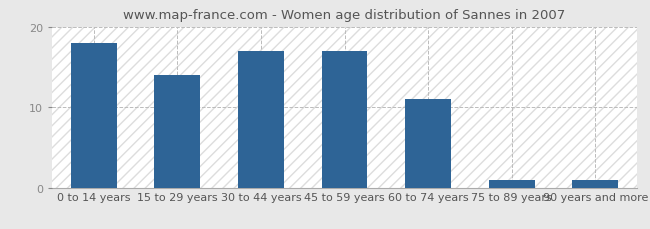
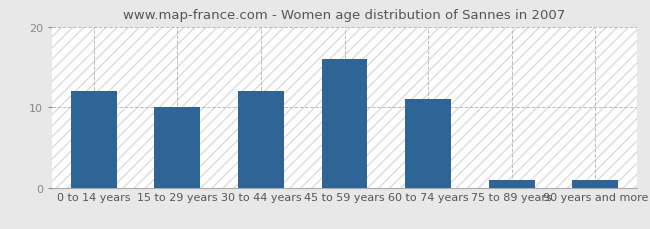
0 to 14 years: 18 -> 12
15 to 29 years: 14 -> 10
30 to 44 years: 17 -> 12
45 to 59 years: 17 -> 16
